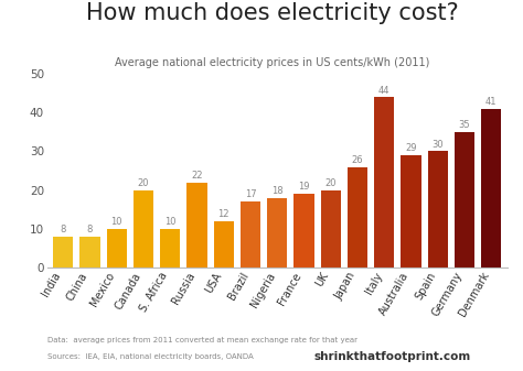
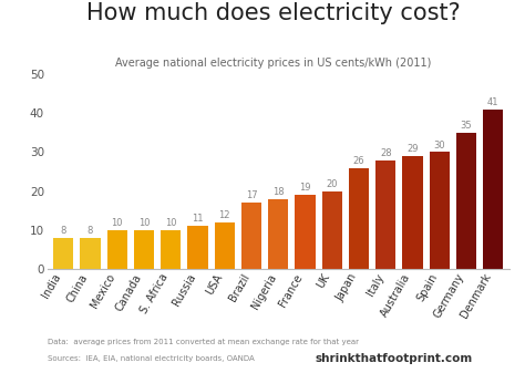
Canada: 20 -> 10
Russia: 22 -> 11
Italy: 44 -> 28
